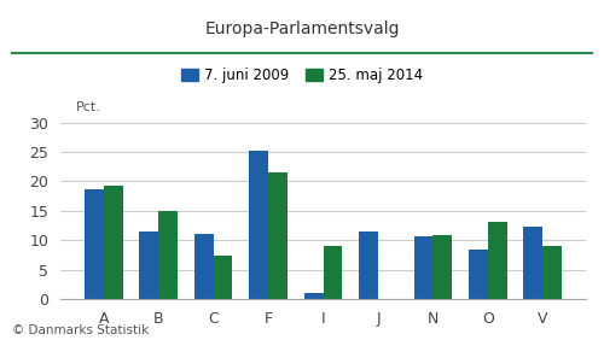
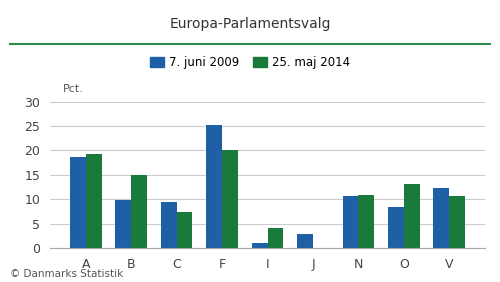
7. juni 2009/B: 11.5 -> 9.9
7. juni 2009/C: 11.0 -> 9.4
25. maj 2014/F: 21.5 -> 20.1
25. maj 2014/I: 9.0 -> 4.1
7. juni 2009/J: 11.5 -> 2.8
25. maj 2014/V: 9.0 -> 10.6
